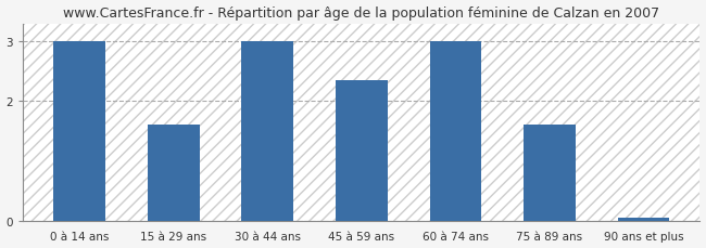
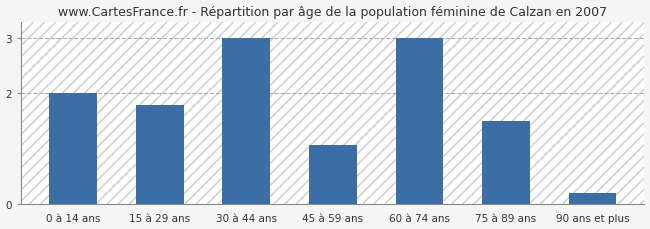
0 à 14 ans: 3.00 -> 2.00
15 à 29 ans: 1.60 -> 1.78
45 à 59 ans: 2.35 -> 1.06
75 à 89 ans: 1.60 -> 1.50
90 ans et plus: 0.05 -> 0.20
